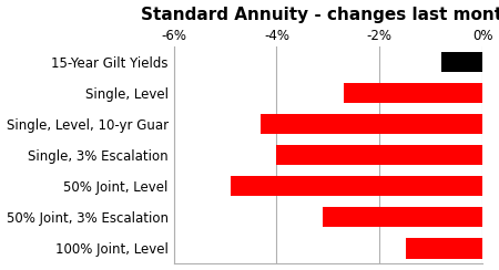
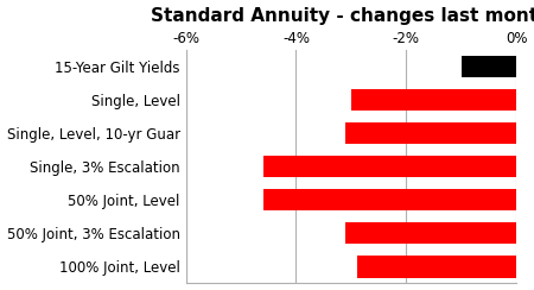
15-Year Gilt Yields: -0.8% -> -1.0%
Single, Level: -2.7% -> -3.0%
Single, Level, 10-yr Guar: -4.3% -> -3.1%
Single, 3% Escalation: -4.0% -> -4.6%
50% Joint, Level: -4.9% -> -4.6%
100% Joint, Level: -1.5% -> -2.9%
